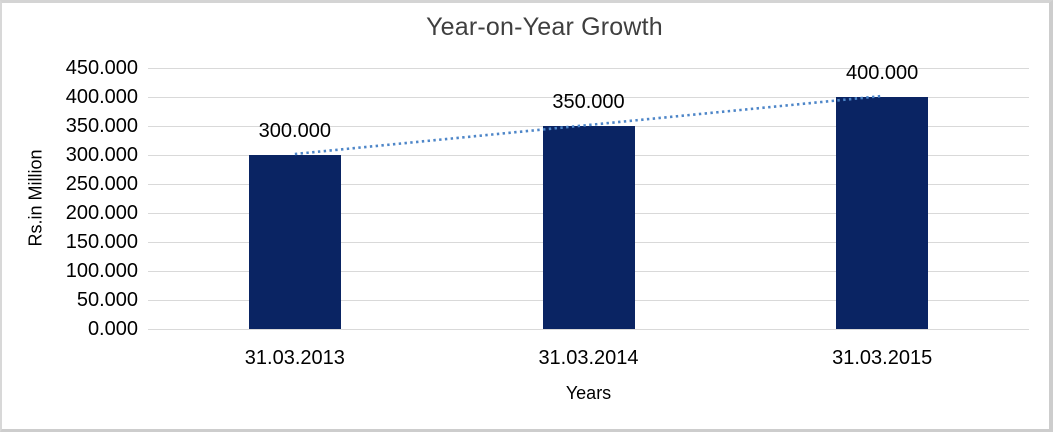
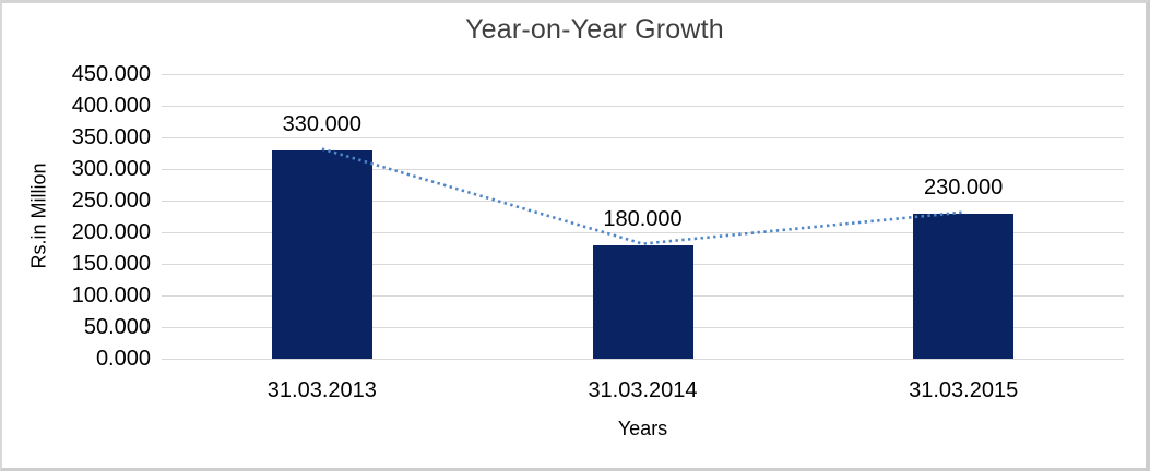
31.03.2013: 300.000 -> 330.000
31.03.2014: 350.000 -> 180.000
31.03.2015: 400.000 -> 230.000
